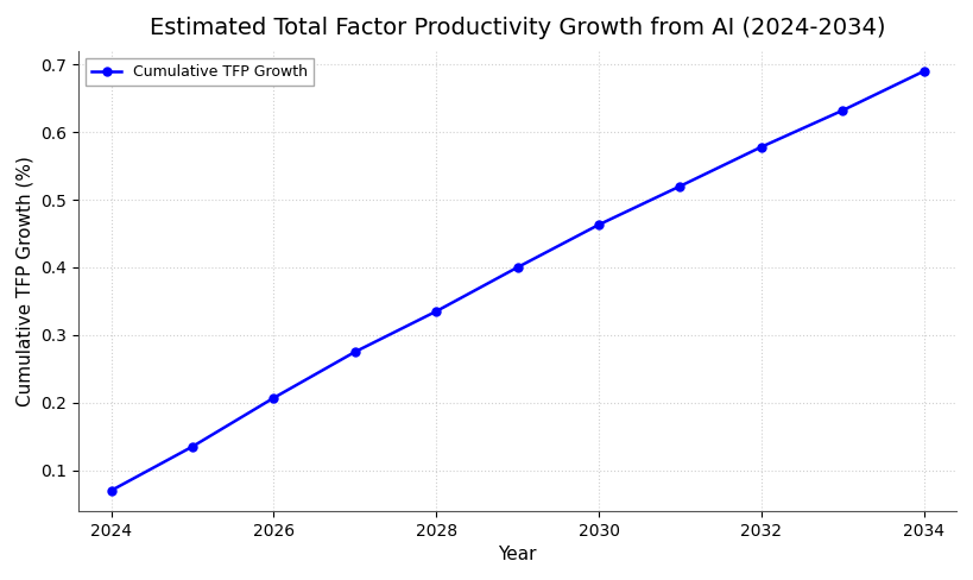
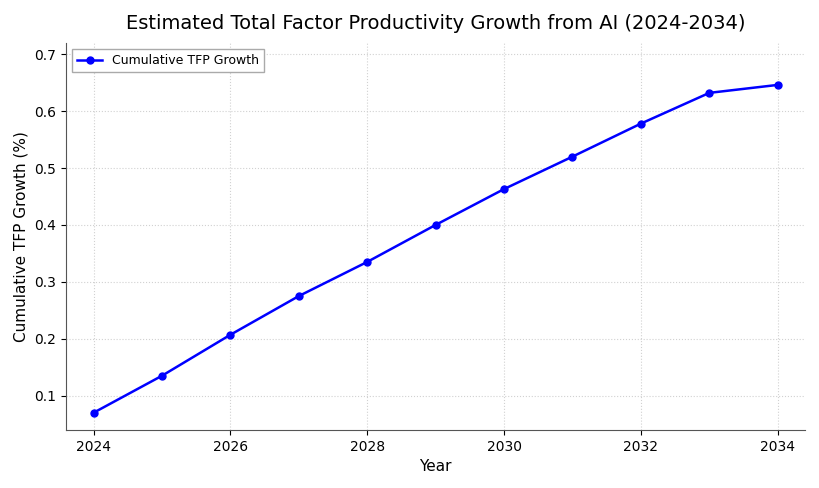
2034: 0.690 -> 0.646
